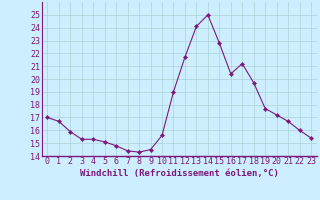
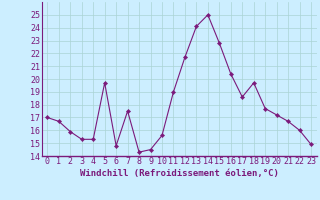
5: 15.1 -> 19.7
7: 14.4 -> 17.5
17: 21.2 -> 18.6
23: 15.4 -> 14.9
